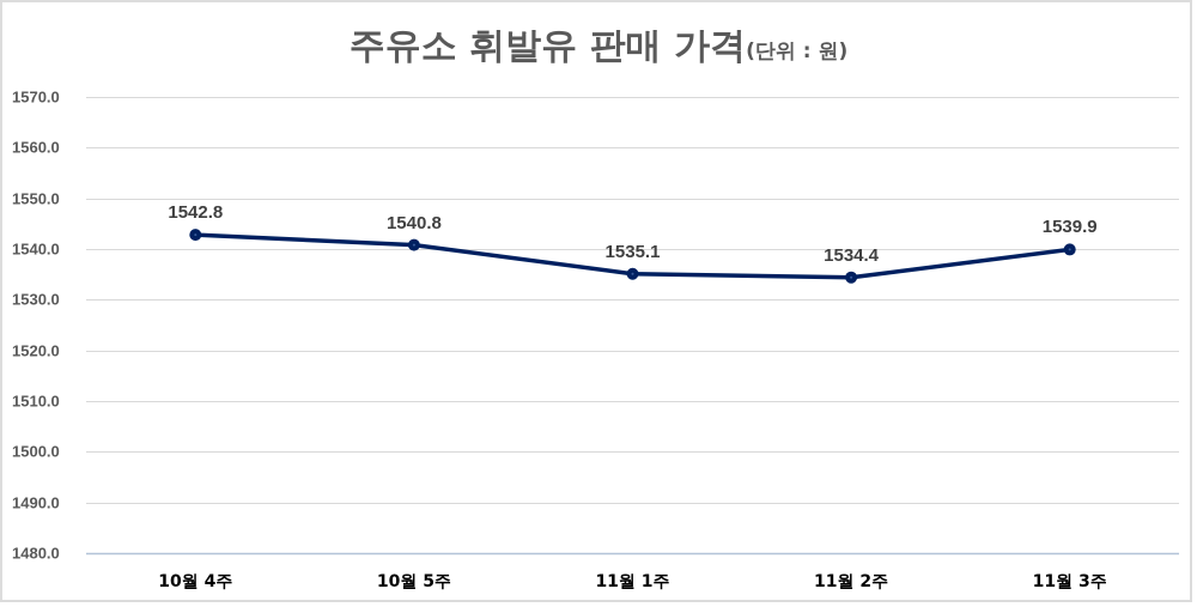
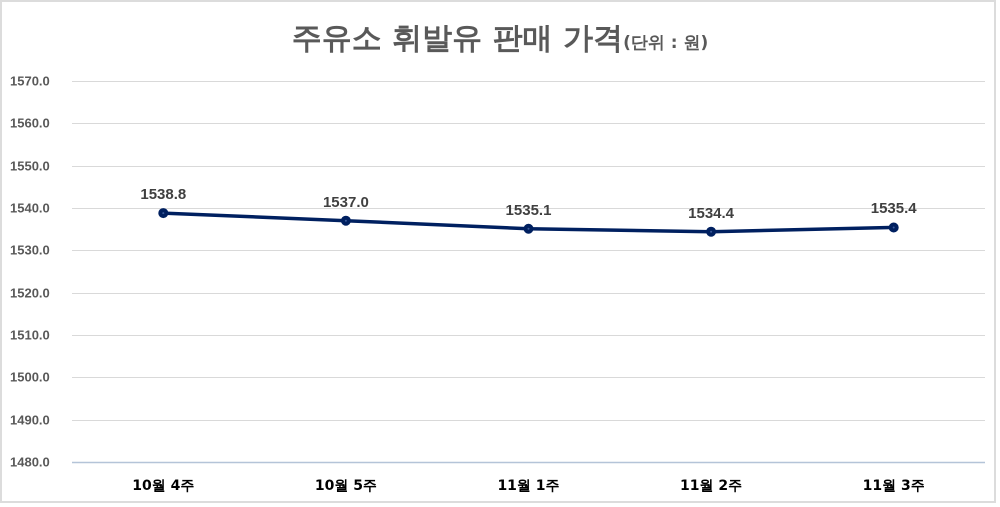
10월 4주: 1542.8 -> 1538.8
10월 5주: 1540.8 -> 1537.0
11월 3주: 1539.9 -> 1535.4
